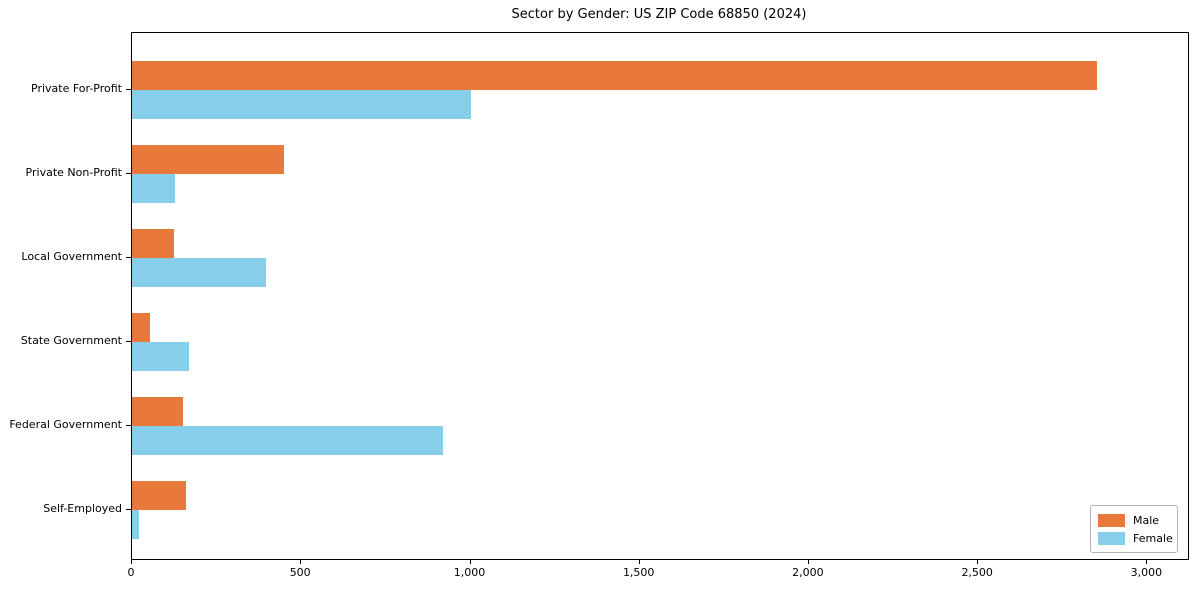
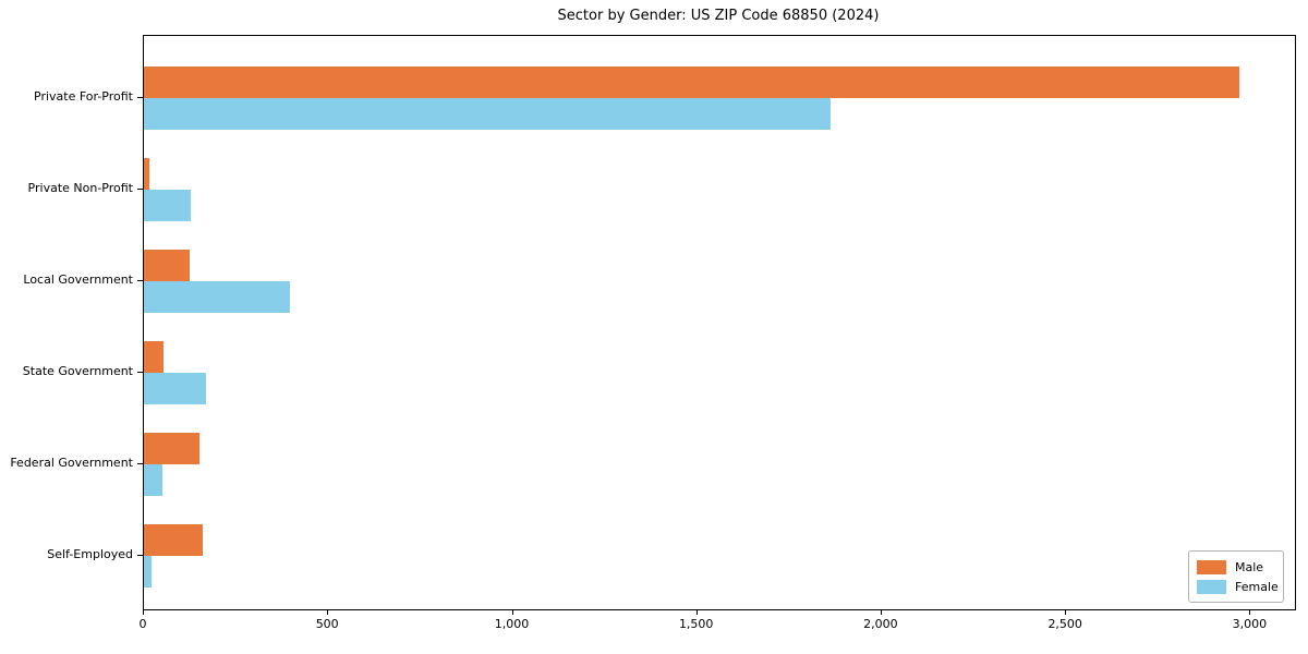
Male/Private For-Profit: 2850 -> 2970
Female/Private For-Profit: 1000 -> 1860
Male/Private Non-Profit: 450 -> 20
Female/Federal Government: 920 -> 50
